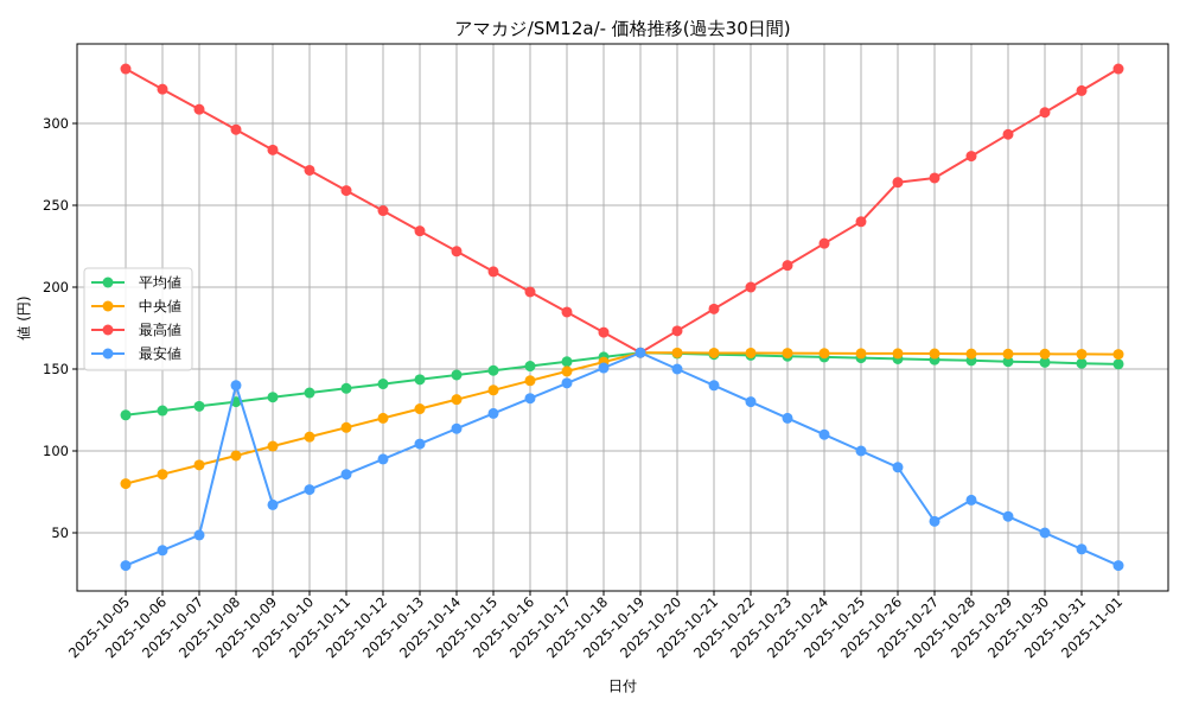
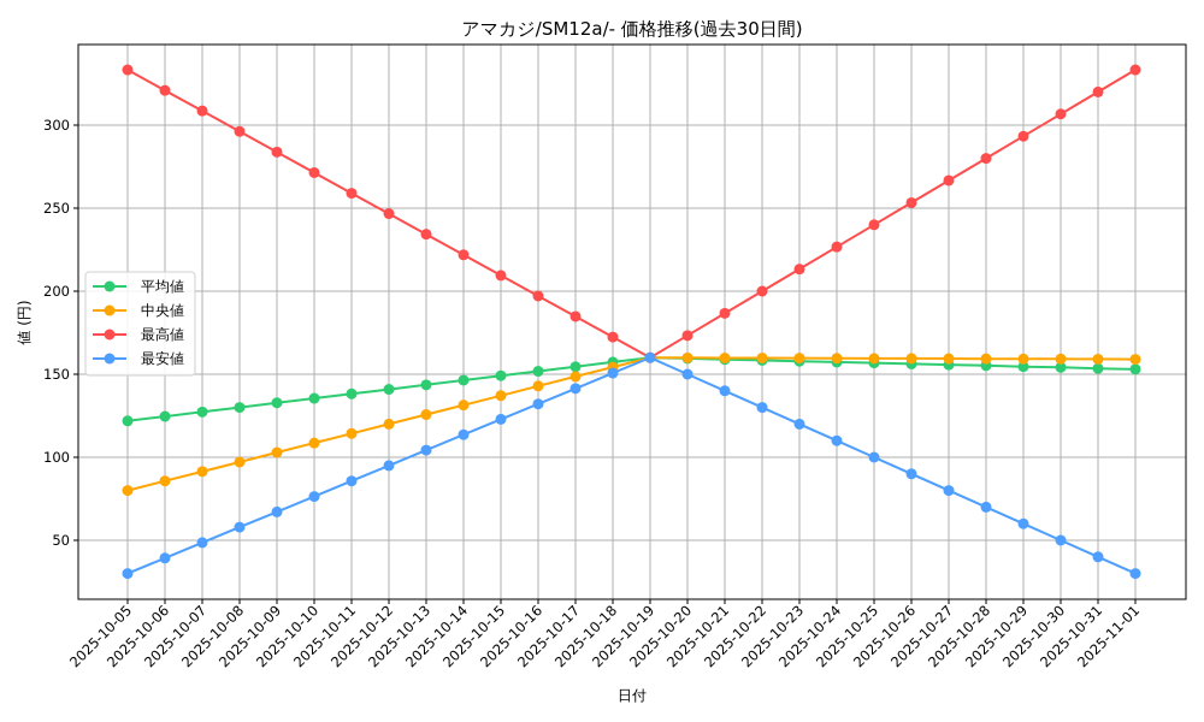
最安値/2025-10-08: 140 -> 58
最高値/2025-10-26: 264 -> 253
最安値/2025-10-27: 57 -> 80
